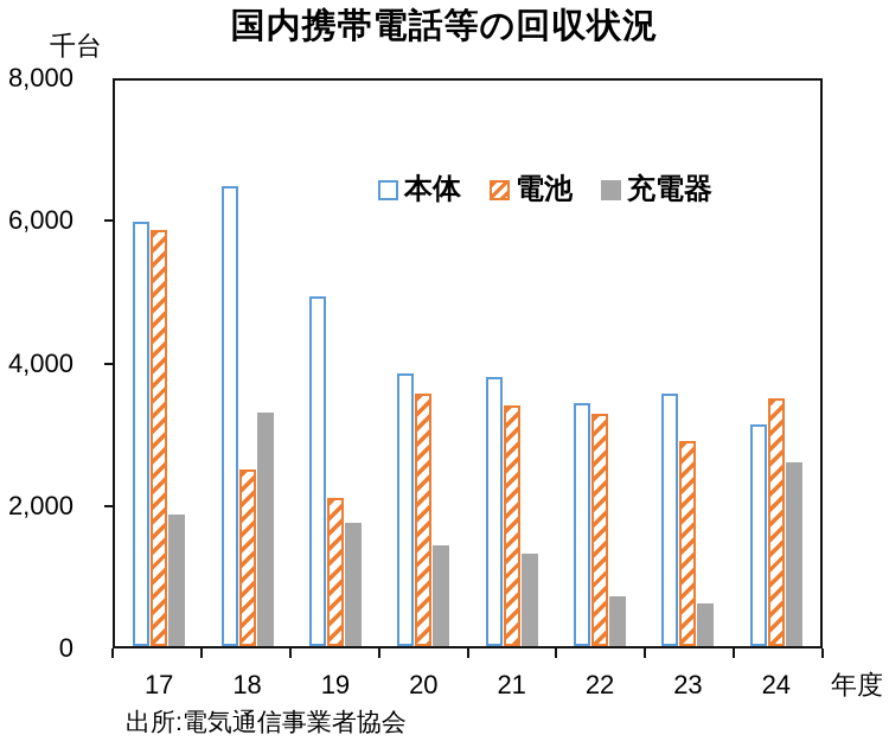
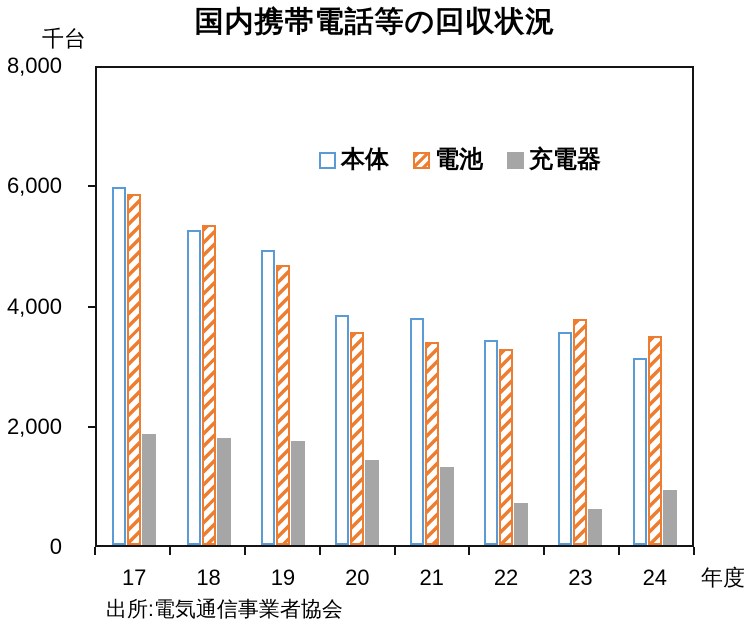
本体/18: 6500 -> 5300
電池/18: 2500 -> 5400
充電器/18: 3300 -> 1800
電池/19: 2100 -> 4700
電池/23: 2900 -> 3800
充電器/24: 2600 -> 900
